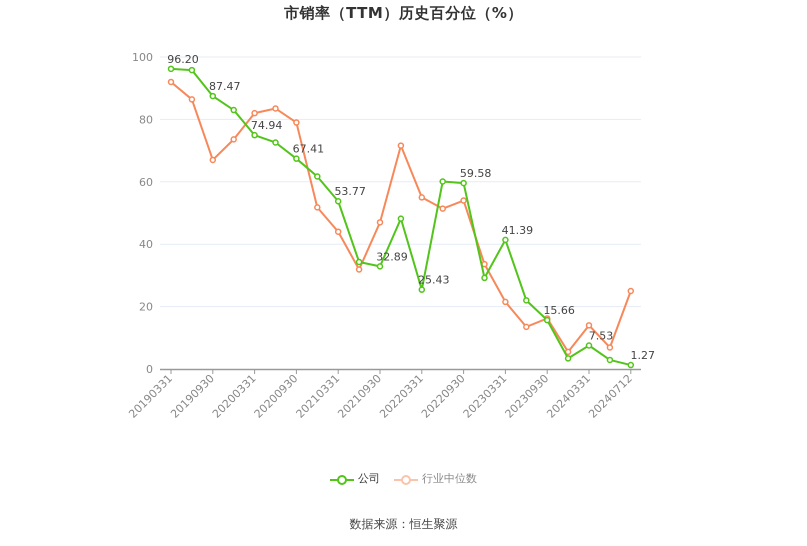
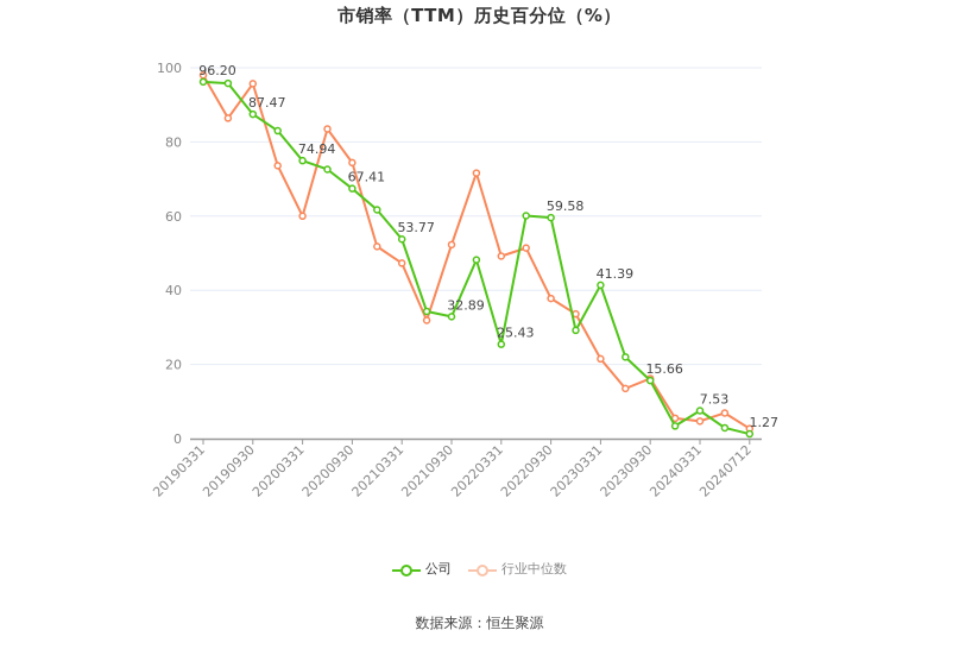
行业中位数/20190331: 92 -> 98
行业中位数/20190930: 67 -> 96
行业中位数/20200331: 82 -> 60
行业中位数/20200930: 79 -> 74
行业中位数/20210331: 44 -> 47
行业中位数/20210930: 47 -> 52
行业中位数/20220331: 55 -> 49
行业中位数/20220930: 54 -> 38
行业中位数/20240331: 14 -> 5
行业中位数/20240712: 25 -> 3
